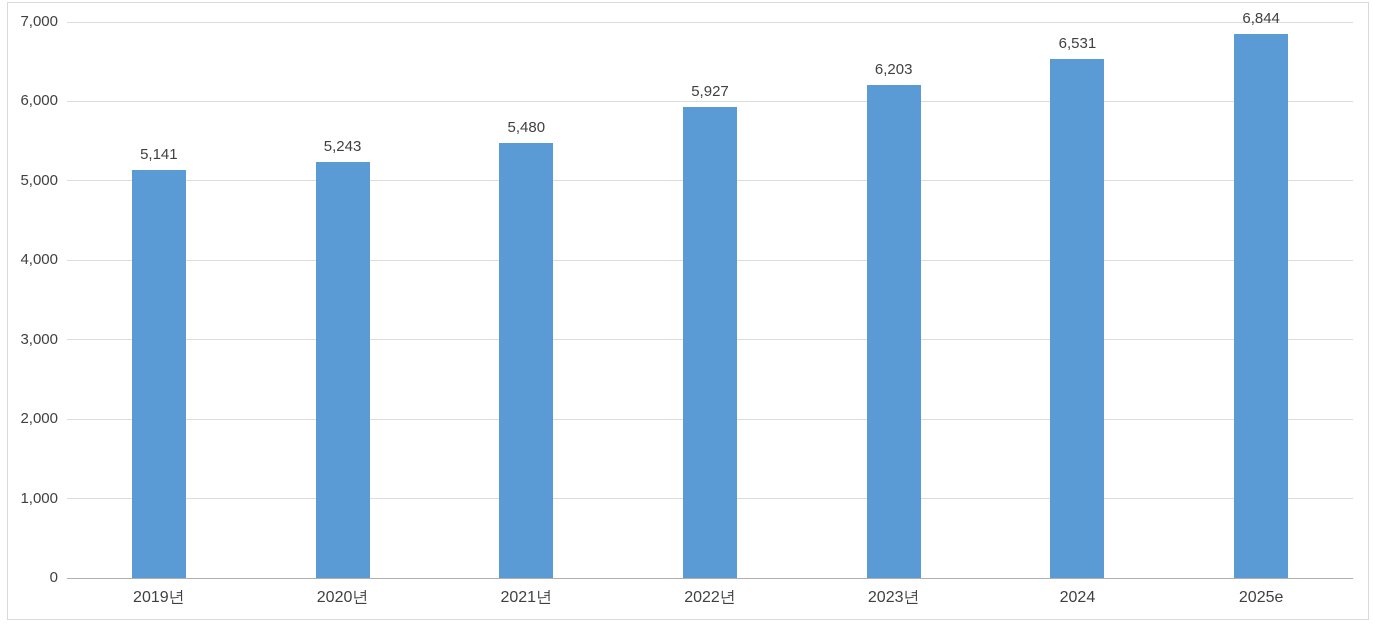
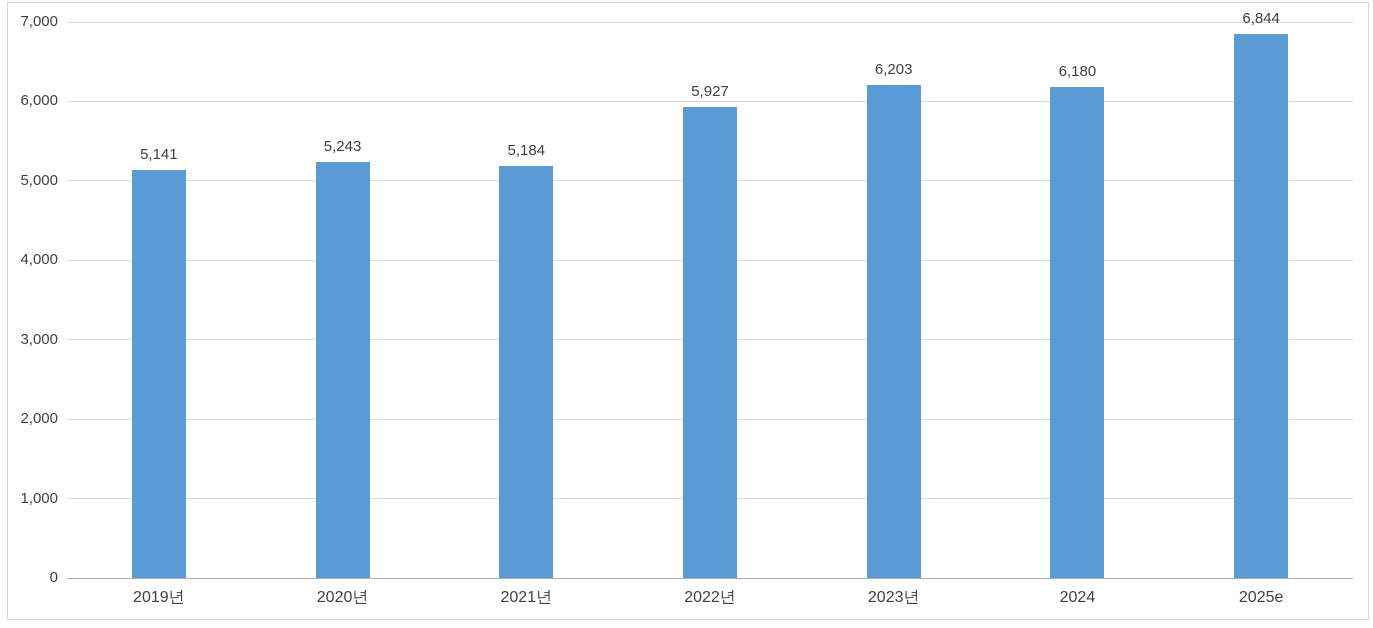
2021년: 5,480 -> 5,184
2024: 6,531 -> 6,180
